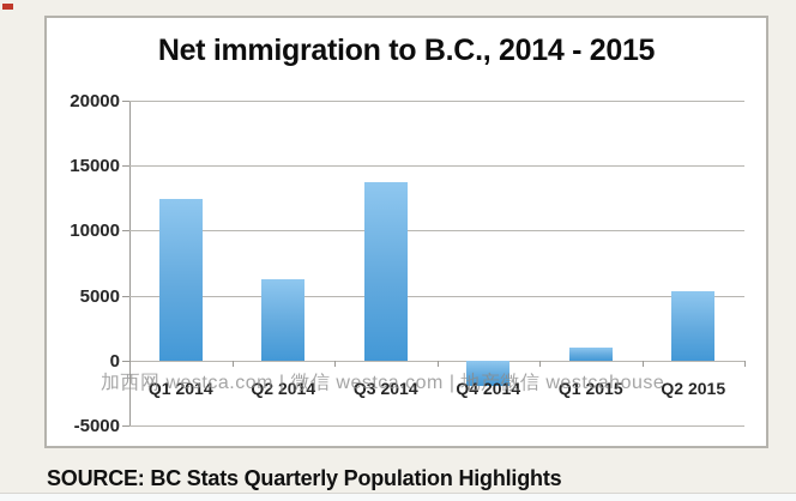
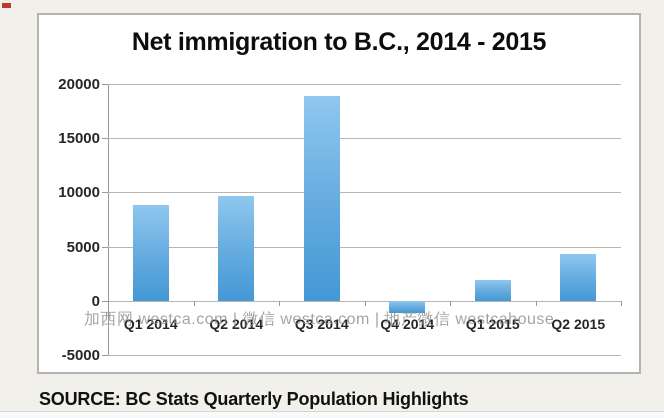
Q1 2014: 12400 -> 8800
Q2 2014: 6300 -> 9700
Q3 2014: 13700 -> 18900
Q4 2014: -2000 -> -1100
Q1 2015: 1000 -> 1900
Q2 2015: 5300 -> 4300
